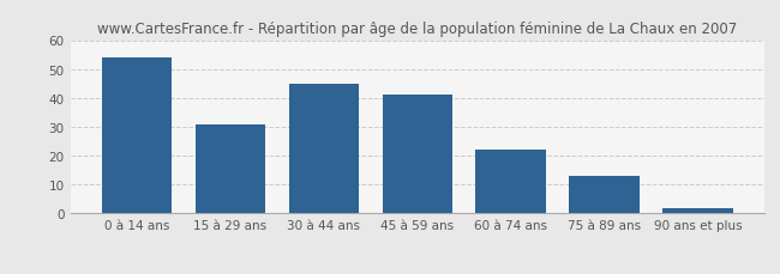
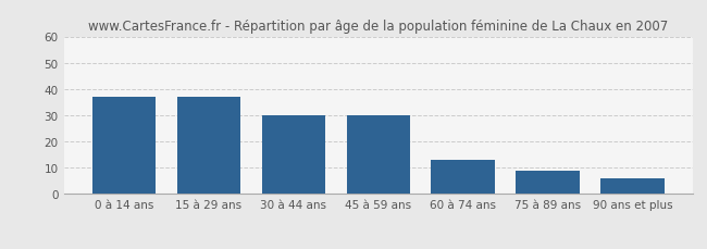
0 à 14 ans: 54 -> 37
15 à 29 ans: 31 -> 37
30 à 44 ans: 45 -> 30
45 à 59 ans: 41 -> 30
60 à 74 ans: 22 -> 13
75 à 89 ans: 13 -> 9
90 ans et plus: 2 -> 6
